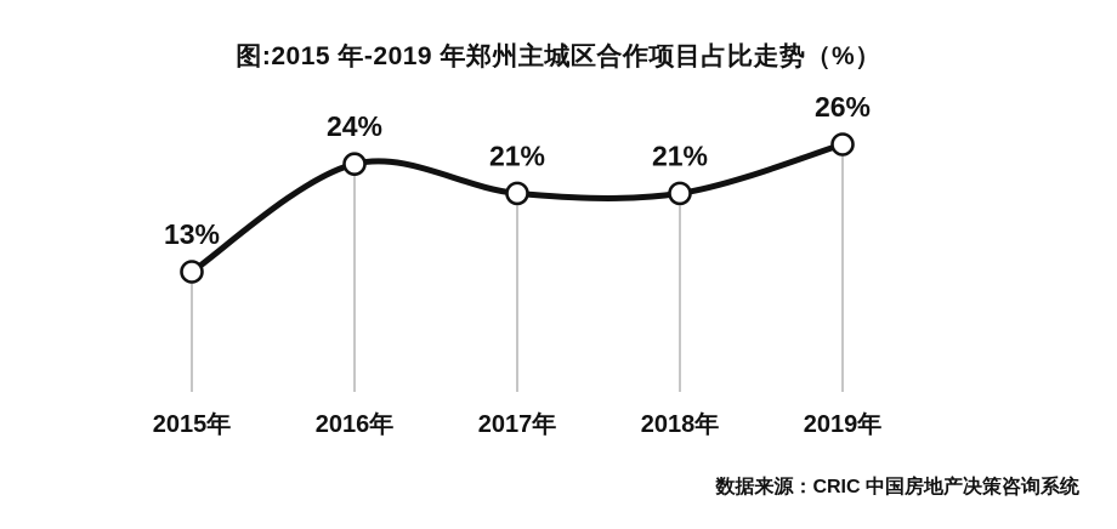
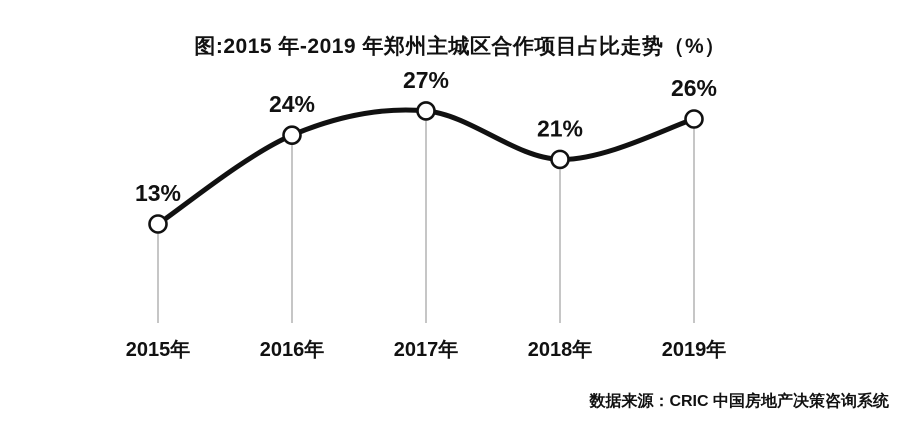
2017年: 21% -> 27%
